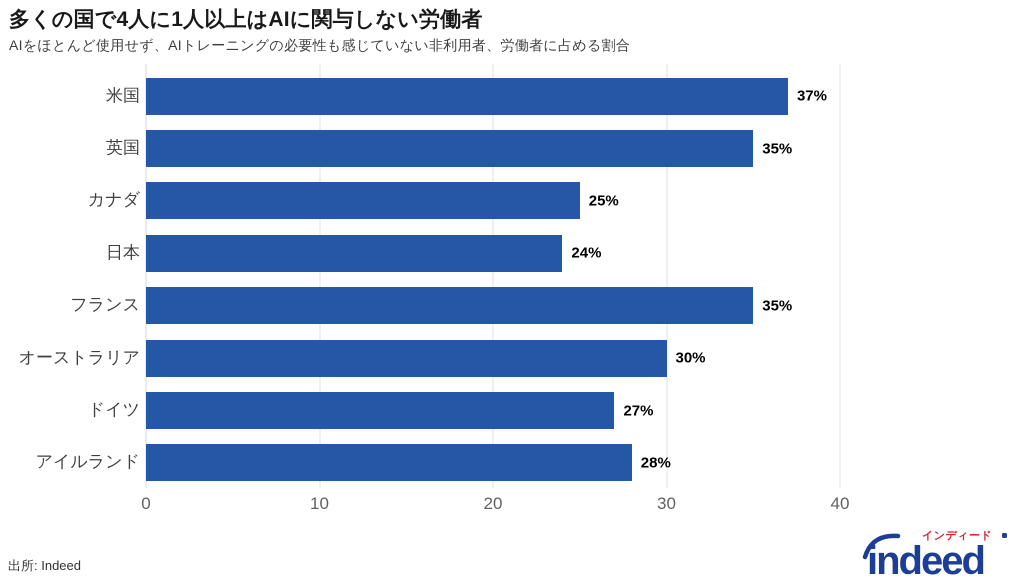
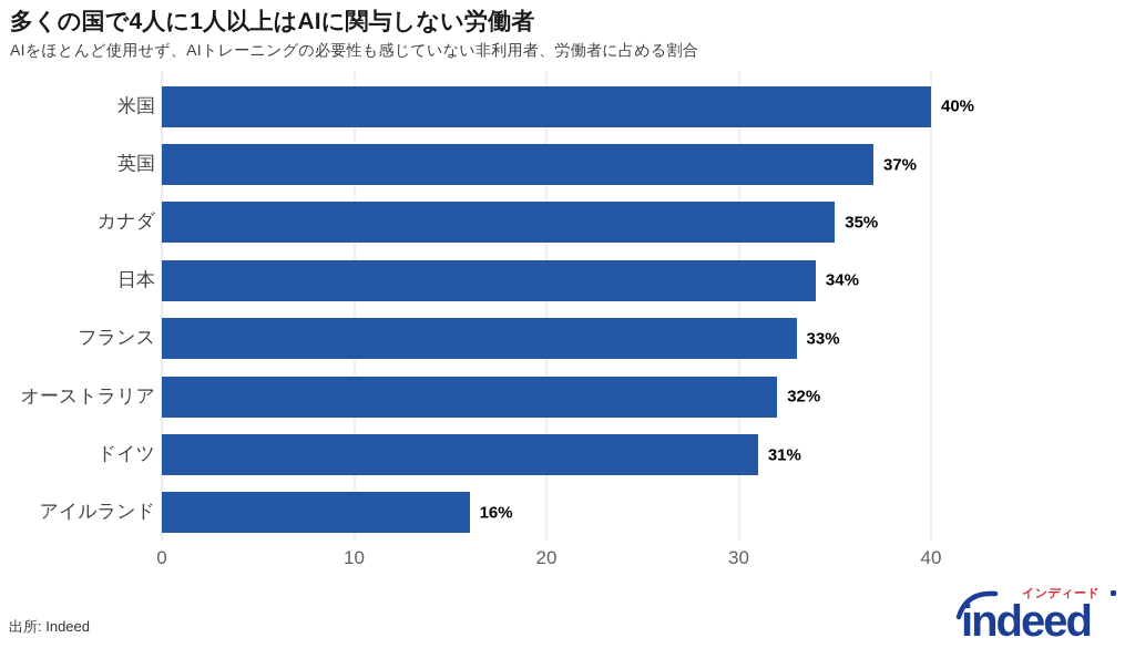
米国: 37% -> 40%
英国: 35% -> 37%
カナダ: 25% -> 35%
日本: 24% -> 34%
フランス: 35% -> 33%
オーストラリア: 30% -> 32%
ドイツ: 27% -> 31%
アイルランド: 28% -> 16%
